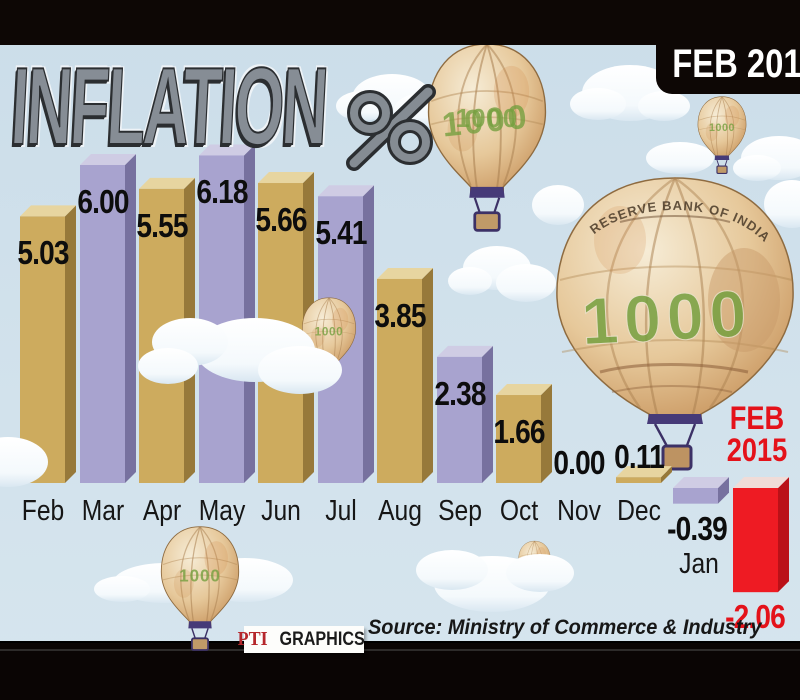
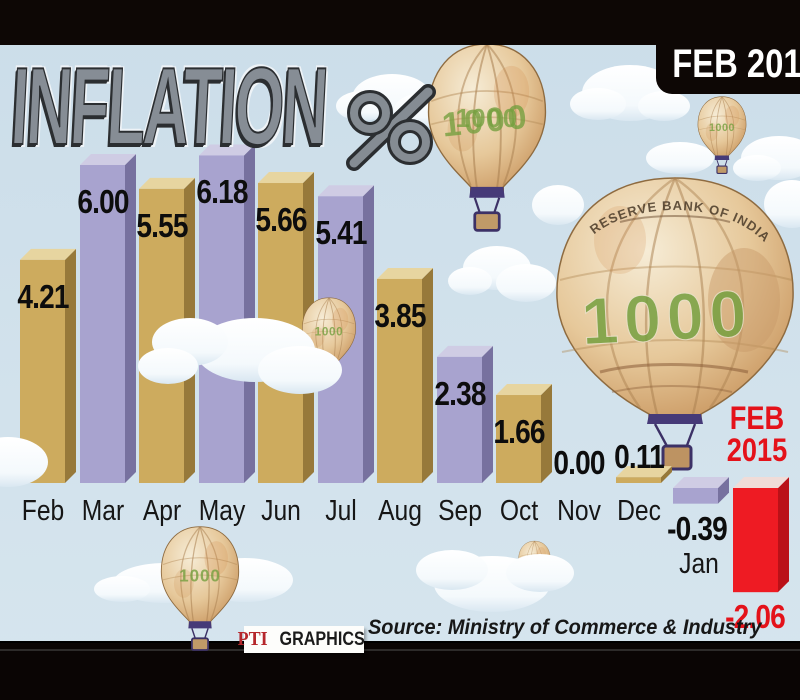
Feb: 5.03 -> 4.21
